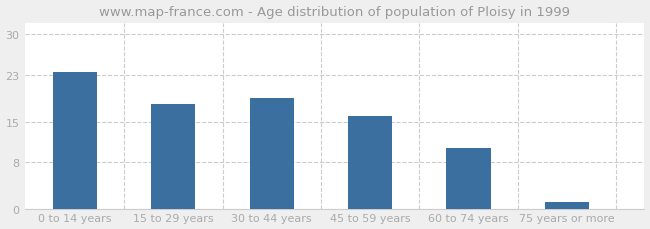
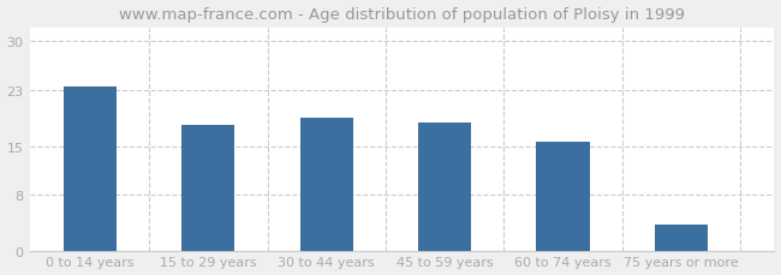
45 to 59 years: 16.0 -> 18.4
60 to 74 years: 10.5 -> 15.6
75 years or more: 1.2 -> 3.8
